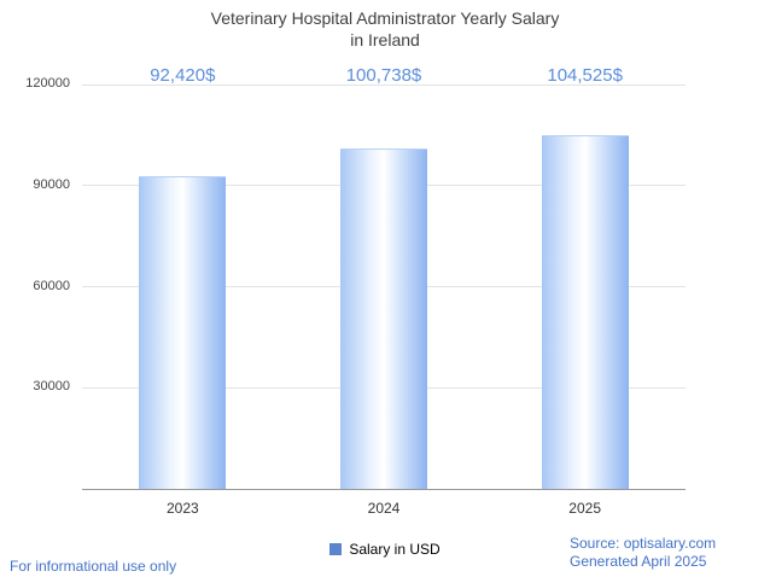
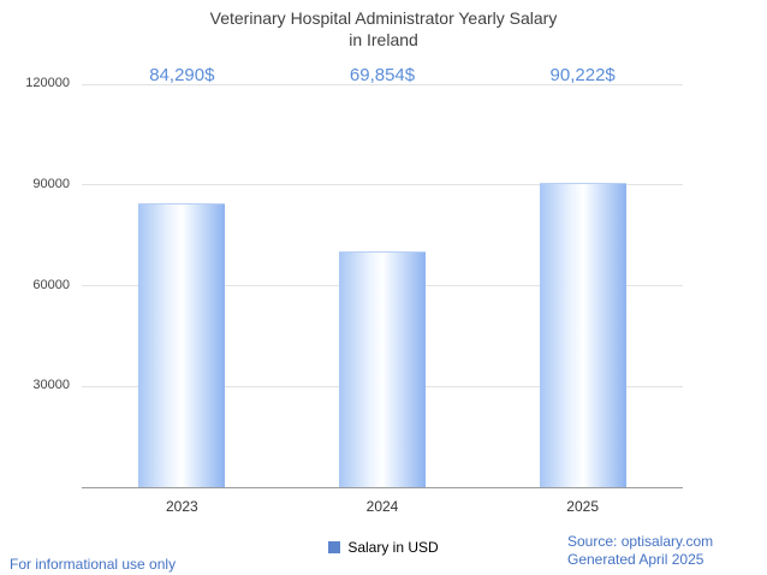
2023: 92,420 -> 84,290
2024: 100,738 -> 69,854
2025: 104,525 -> 90,222
